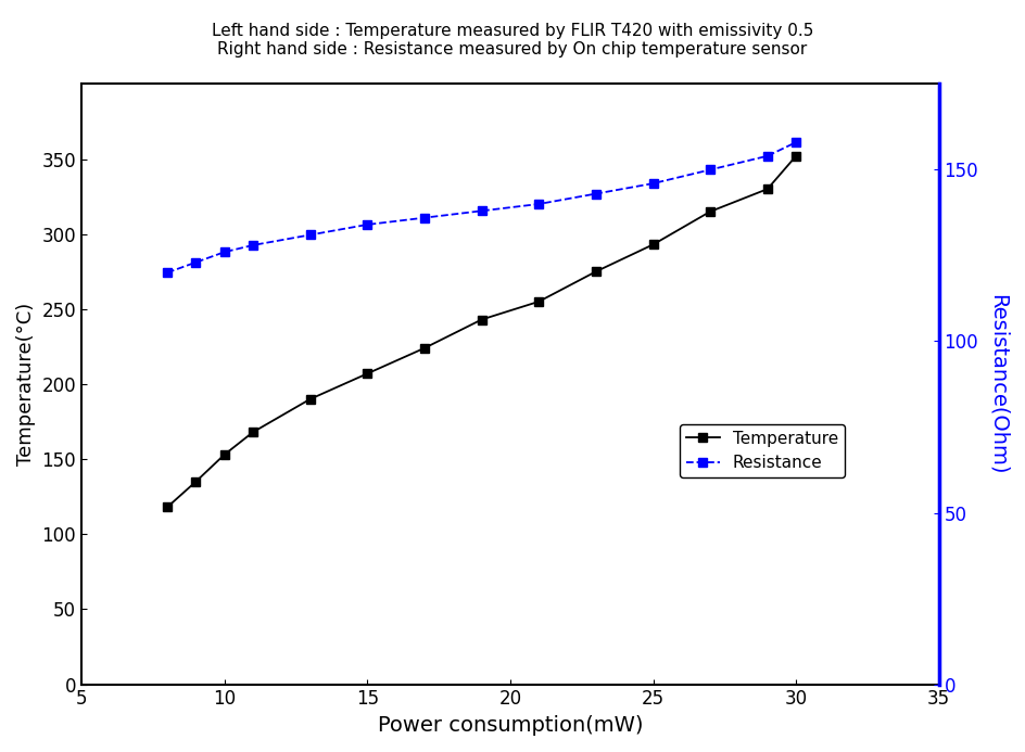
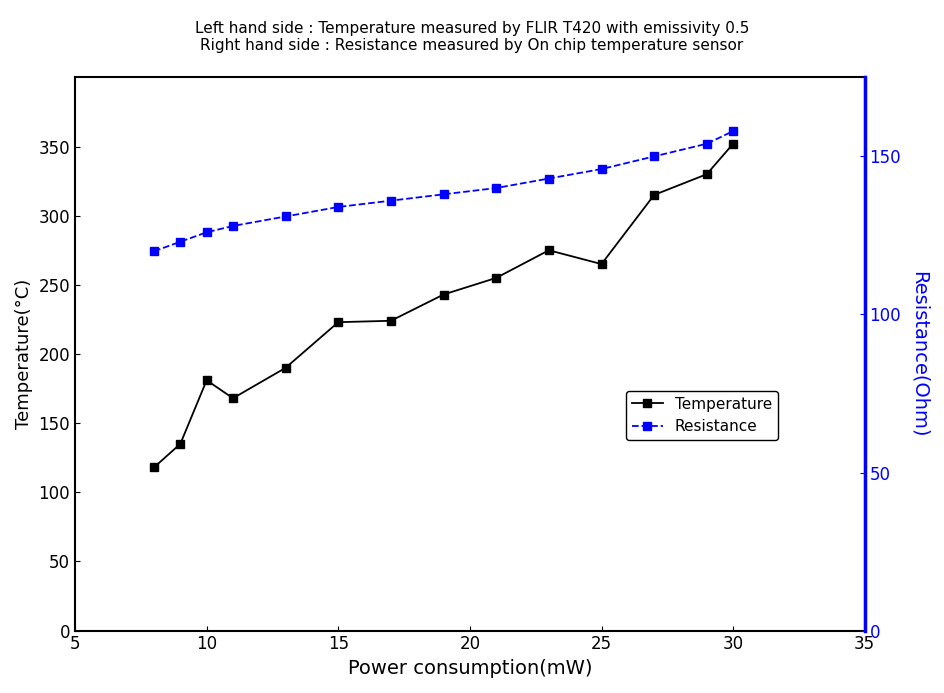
Temperature/10: 153 -> 181
Temperature/15: 207 -> 223
Temperature/25: 293 -> 265
